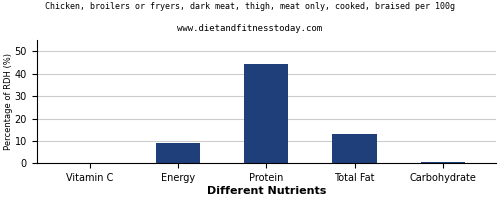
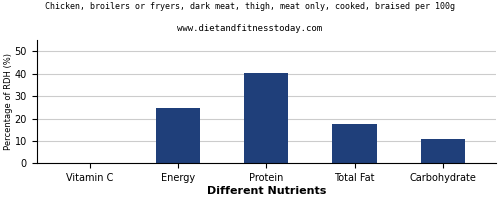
Energy: 9.2 -> 24.5
Protein: 44.2 -> 40.5
Total Fat: 13.2 -> 17.5
Carbohydrate: 0.8 -> 11.0
